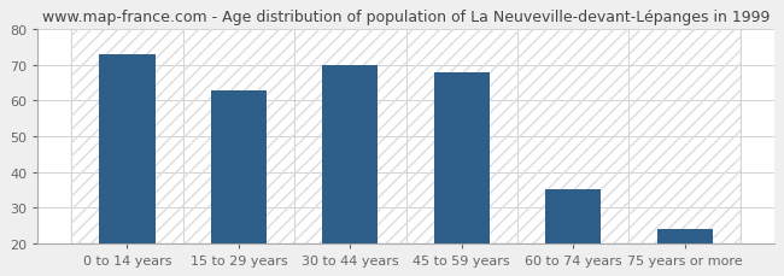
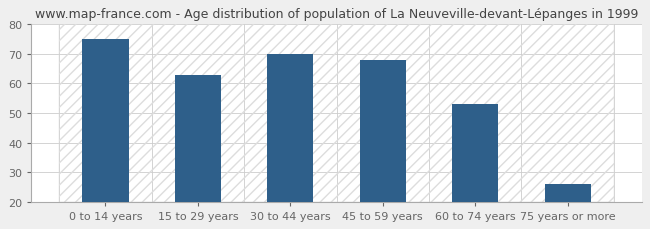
0 to 14 years: 73 -> 75
60 to 74 years: 35 -> 53
75 years or more: 24 -> 26
